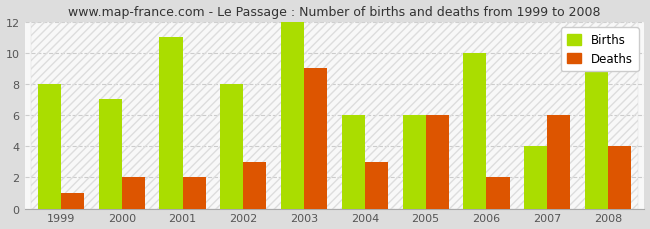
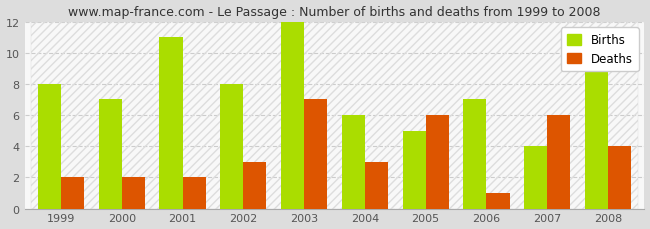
Deaths/1999: 1 -> 2
Deaths/2003: 9 -> 7
Births/2005: 6 -> 5
Births/2006: 10 -> 7
Deaths/2006: 2 -> 1
